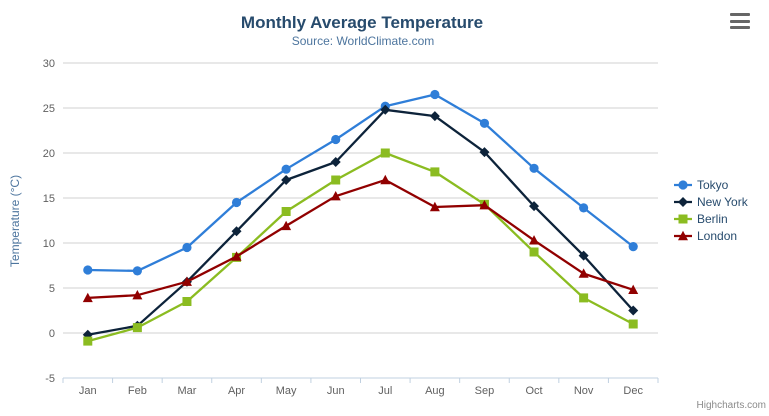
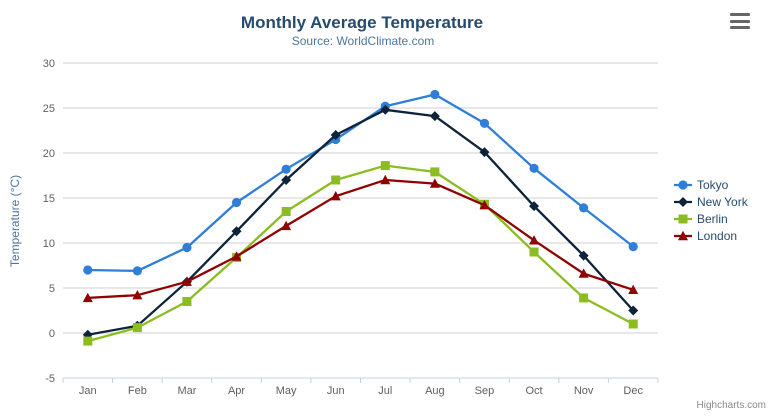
New York/Jun: 19 -> 22
Berlin/Jul: 20 -> 19
London/Aug: 14 -> 17
